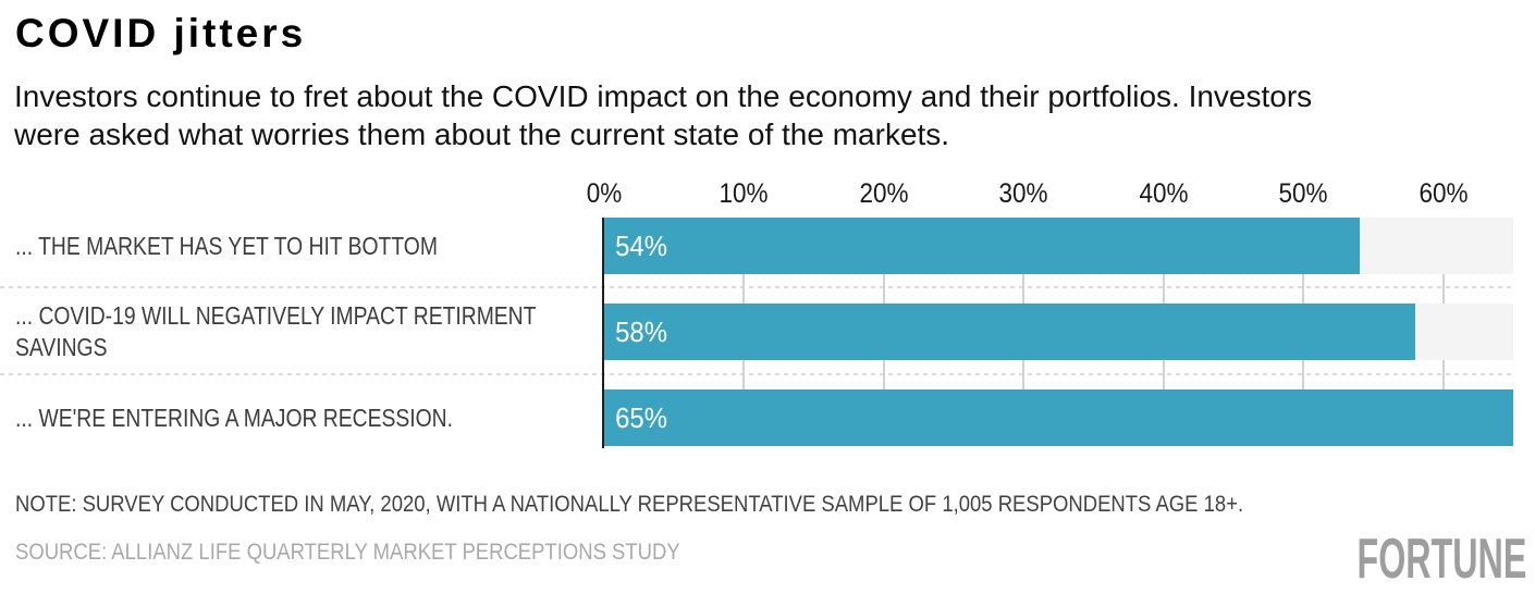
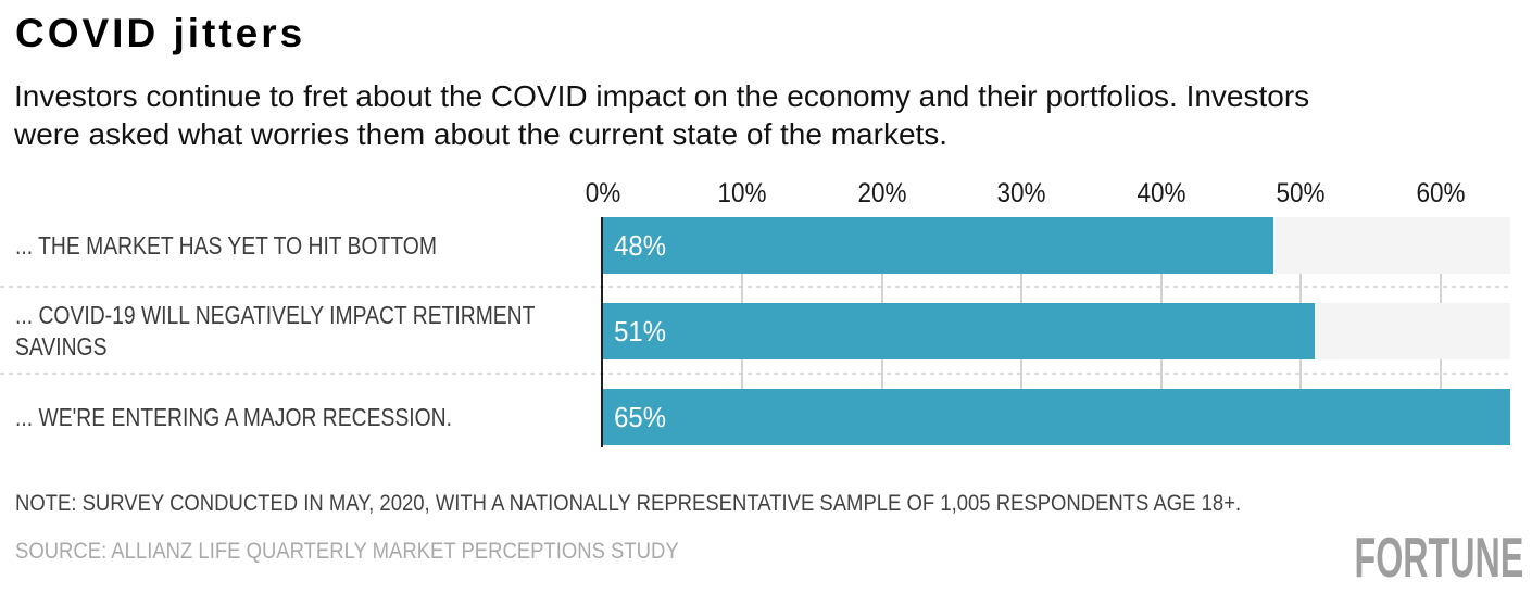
... THE MARKET HAS YET TO HIT BOTTOM: 54% -> 48%
... COVID-19 WILL NEGATIVELY IMPACT RETIRMENT SAVINGS: 58% -> 51%
